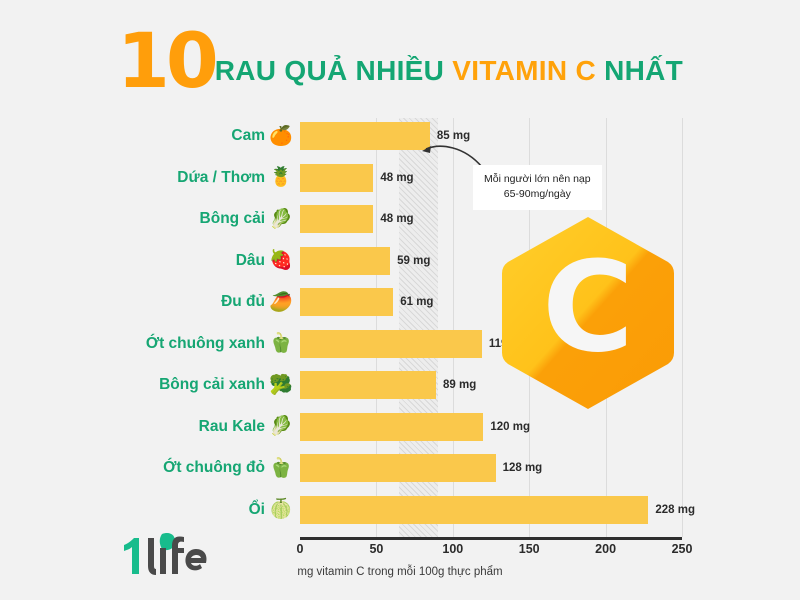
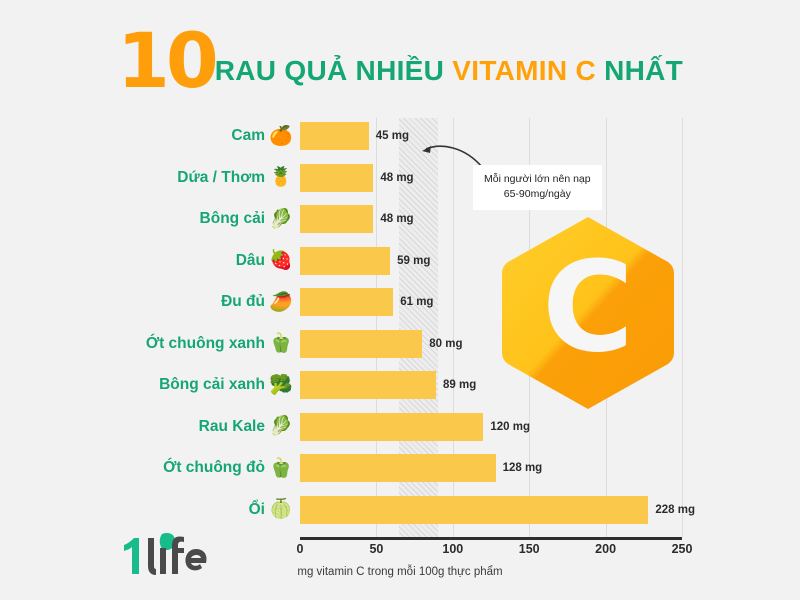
Cam: 85 -> 45
Ớt chuông xanh: 119 -> 80
